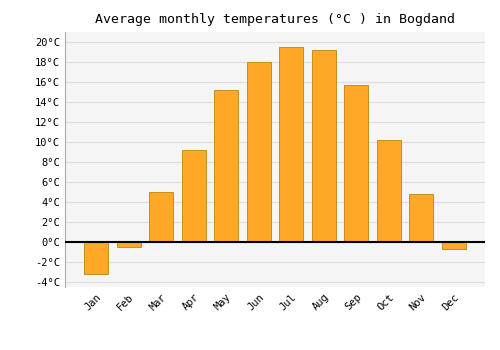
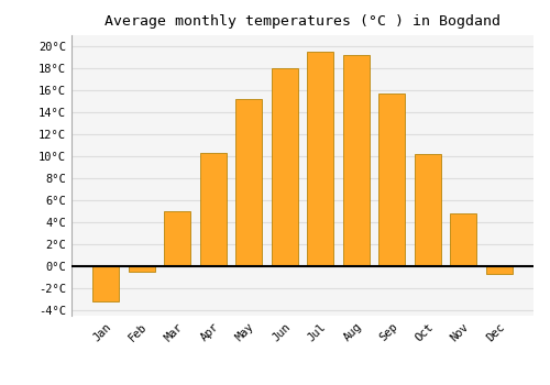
Apr: 9.2°C -> 10.3°C
